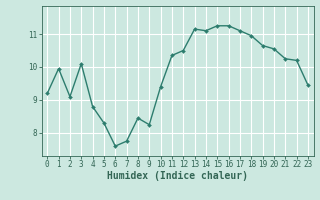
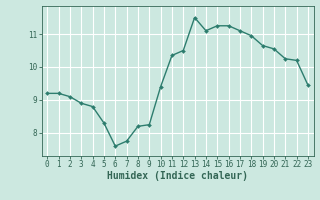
1: 9.95 -> 9.20
3: 10.10 -> 8.90
8: 8.45 -> 8.20
13: 11.15 -> 11.50
